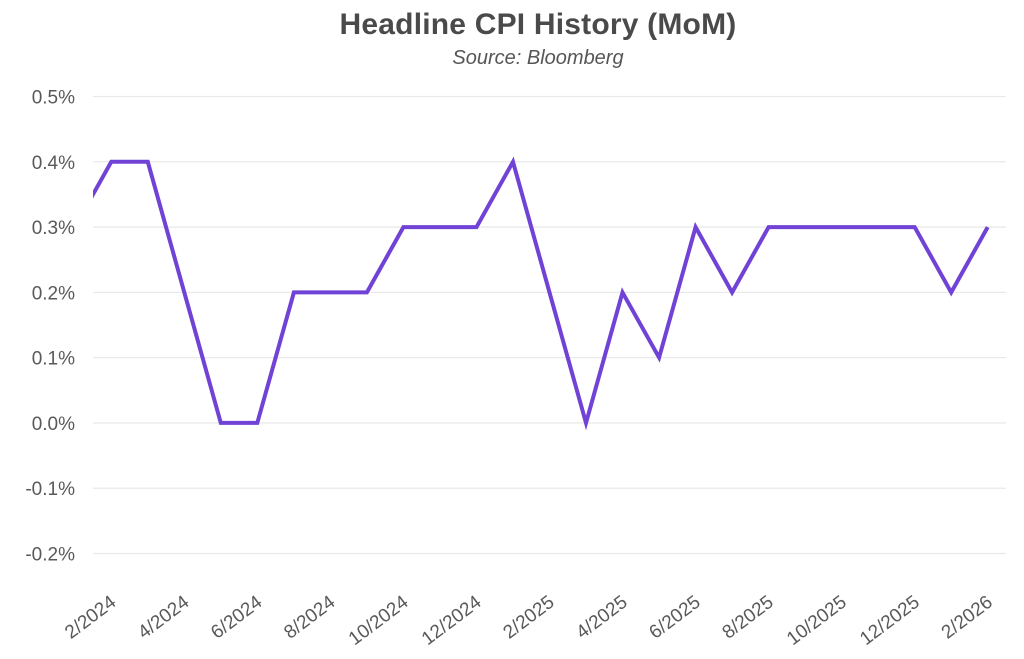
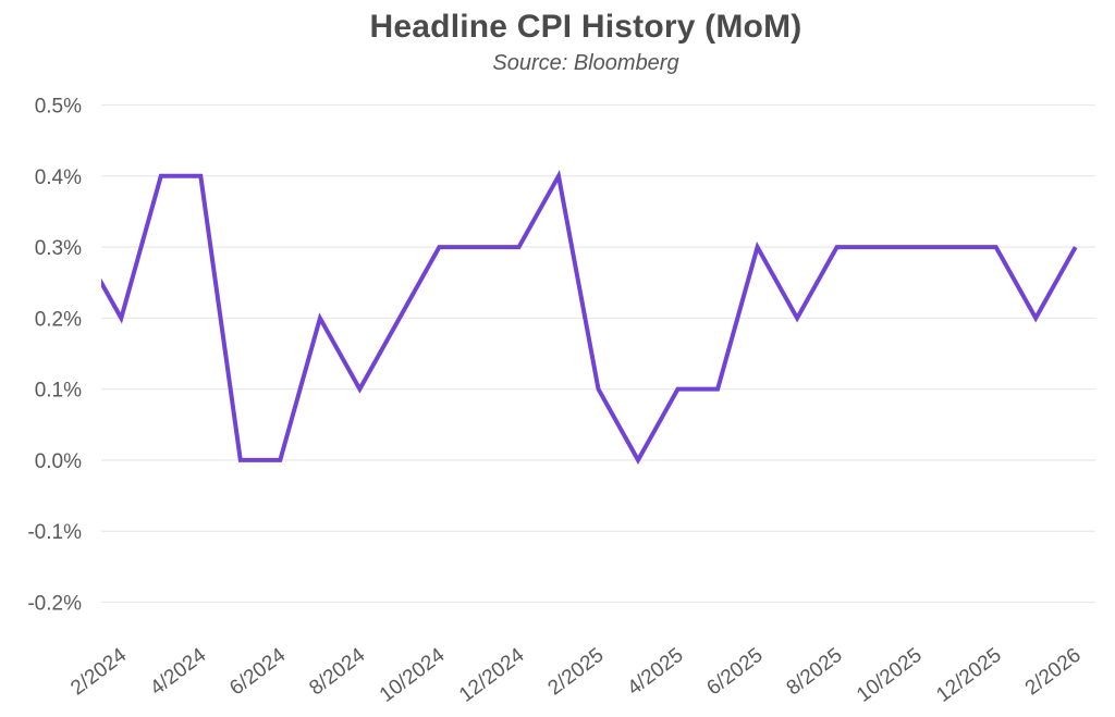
2/2024: 0.4% -> 0.2%
4/2024: 0.2% -> 0.4%
8/2024: 0.2% -> 0.1%
2/2025: 0.2% -> 0.1%
4/2025: 0.2% -> 0.1%
